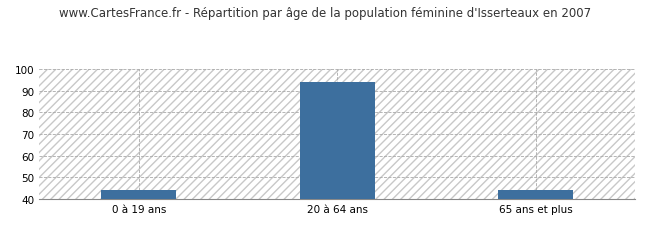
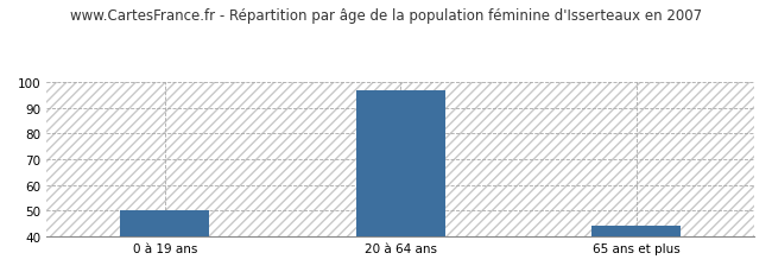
0 à 19 ans: 44 -> 50
20 à 64 ans: 94 -> 97
